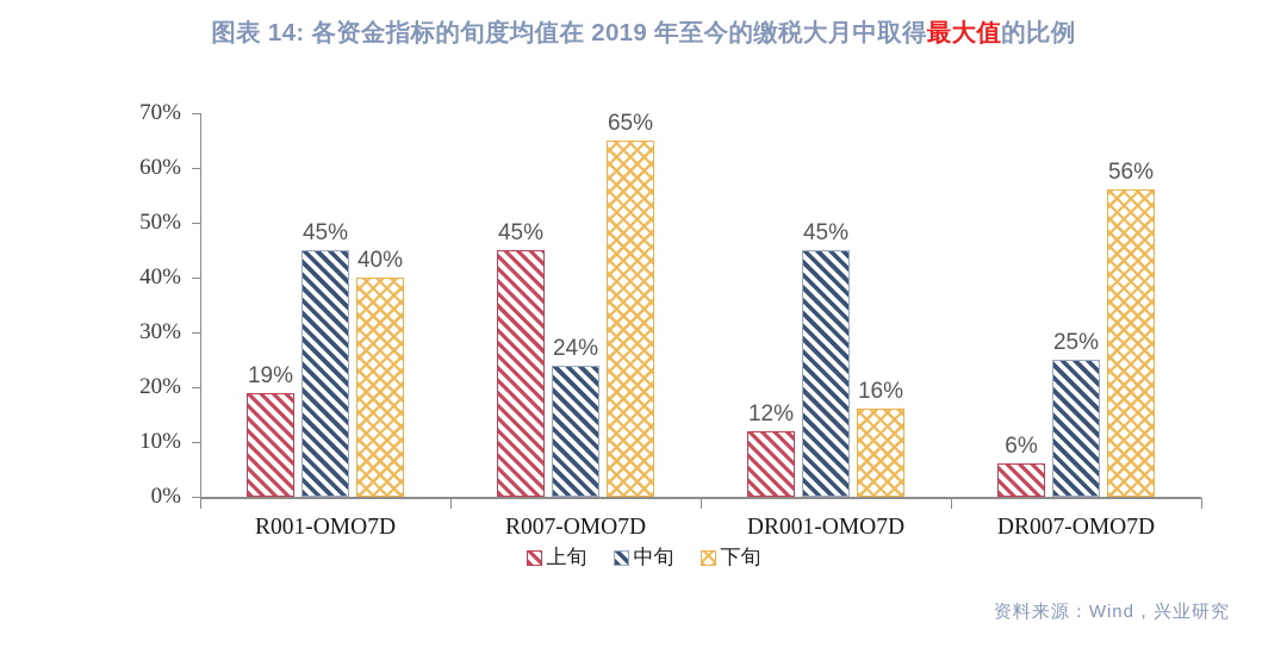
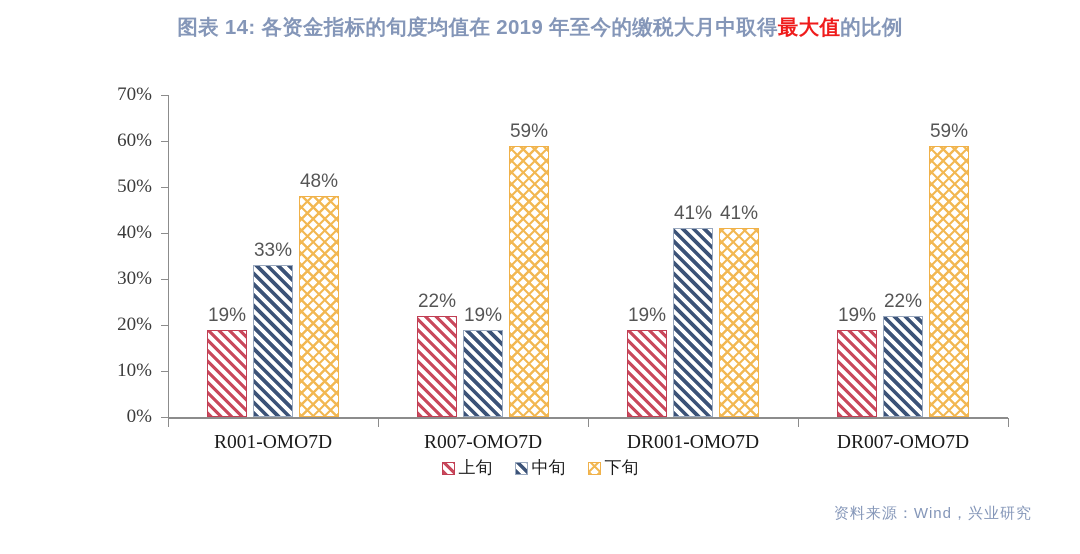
中旬/R001-OMO7D: 45% -> 33%
下旬/R001-OMO7D: 40% -> 48%
上旬/R007-OMO7D: 45% -> 22%
中旬/R007-OMO7D: 24% -> 19%
下旬/R007-OMO7D: 65% -> 59%
上旬/DR001-OMO7D: 12% -> 19%
中旬/DR001-OMO7D: 45% -> 41%
下旬/DR001-OMO7D: 16% -> 41%
上旬/DR007-OMO7D: 6% -> 19%
中旬/DR007-OMO7D: 25% -> 22%
下旬/DR007-OMO7D: 56% -> 59%
